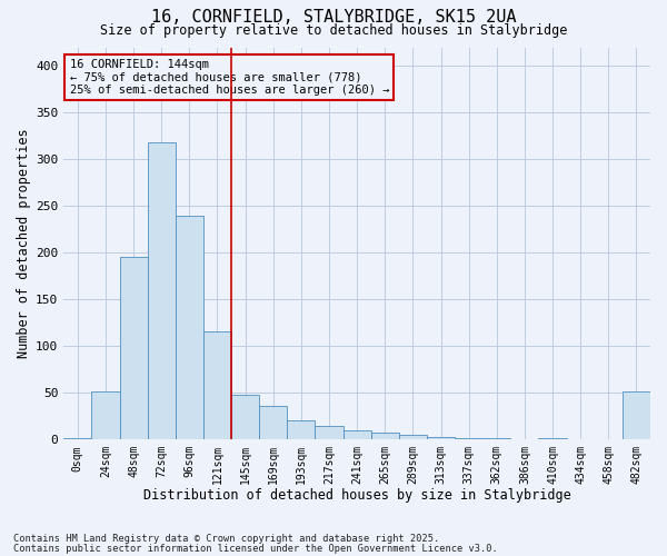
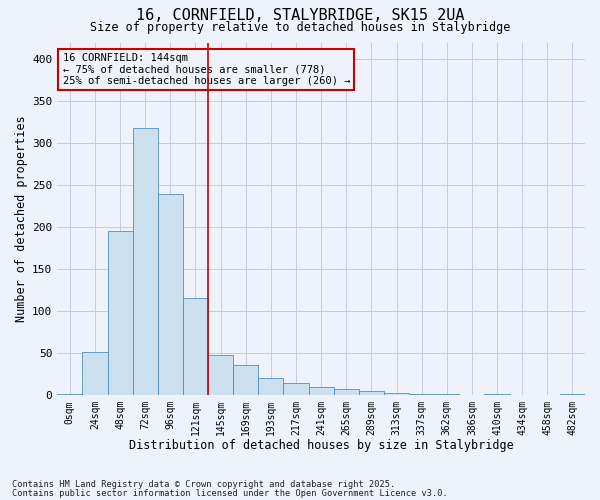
482sqm: 52 -> 2
